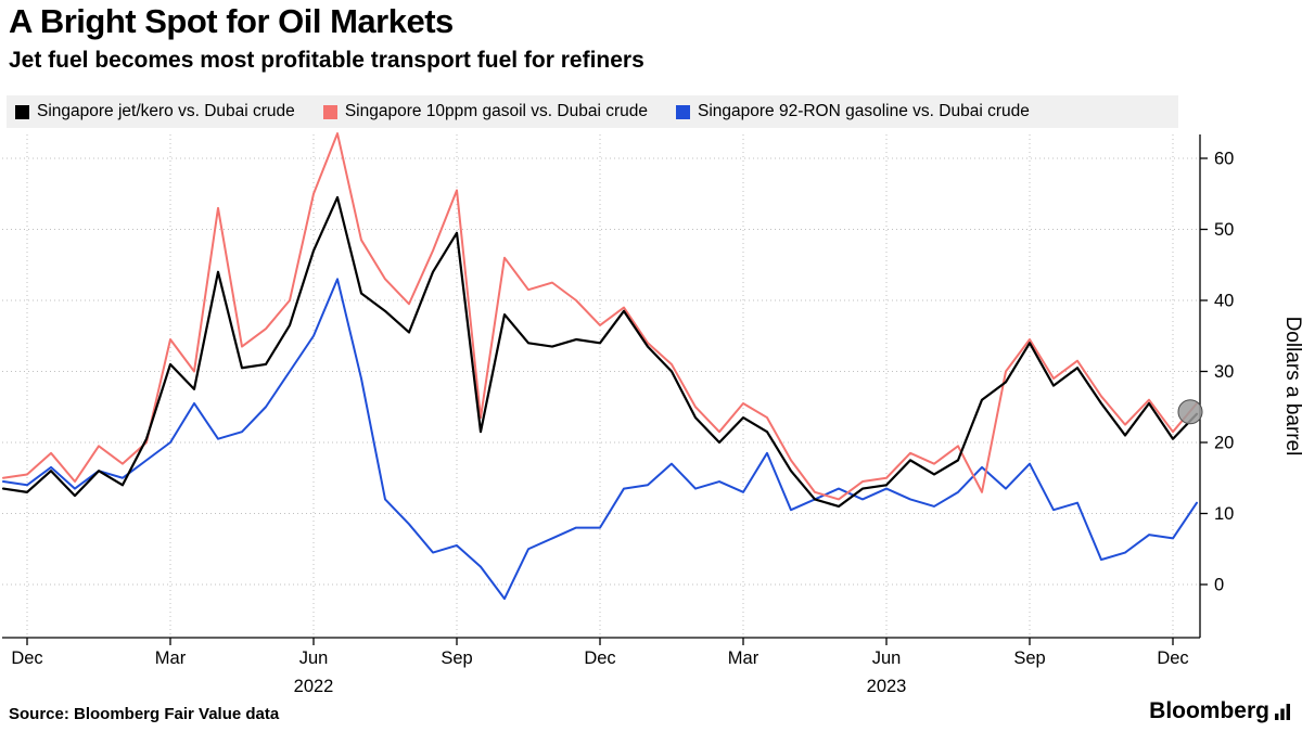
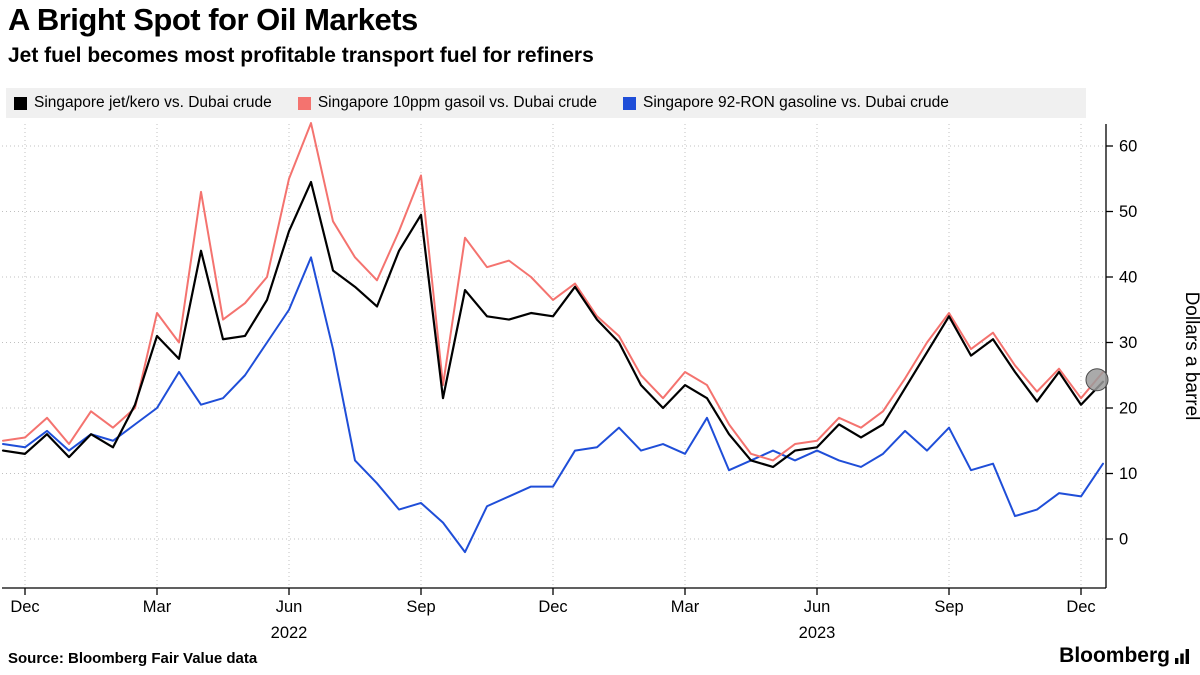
Singapore jet/kero vs. Dubai crude/20: 26 -> 23
Singapore 10ppm gasoil vs. Dubai crude/20: 13 -> 24
